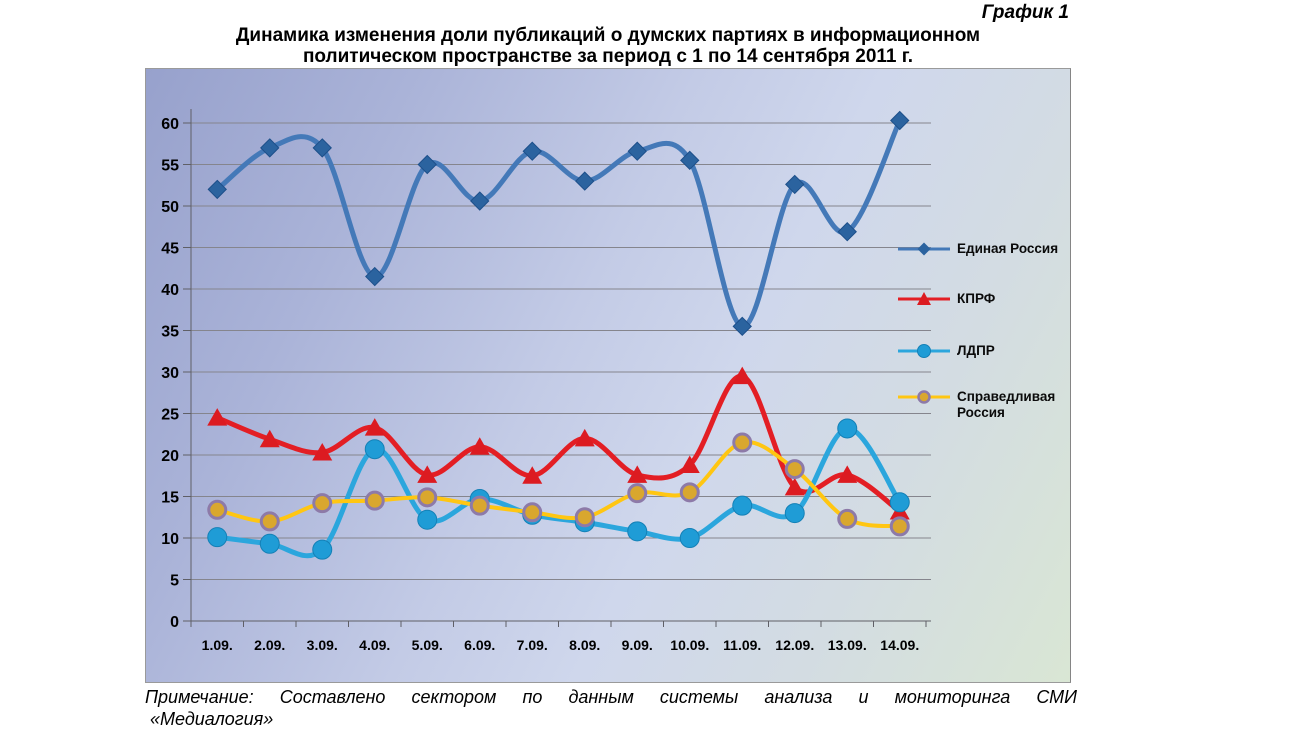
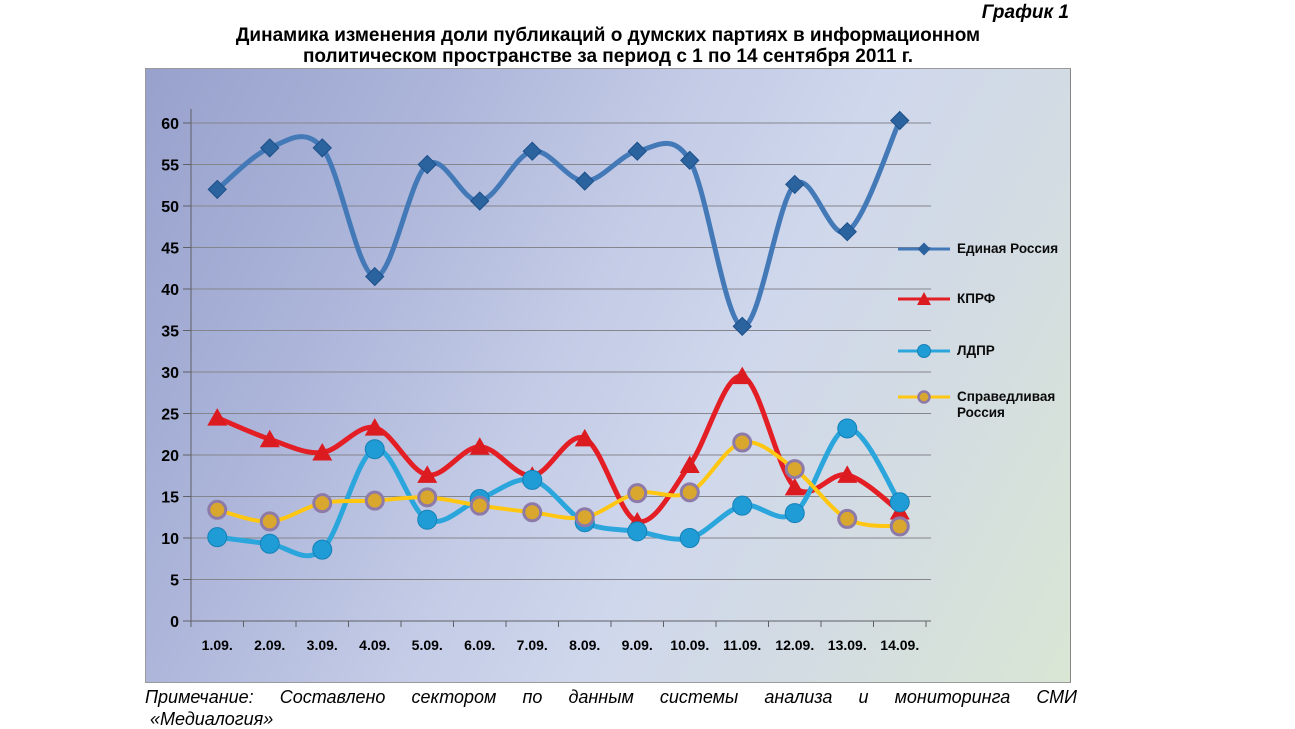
ЛДПР/7.09.: 13 -> 17
КПРФ/9.09.: 18 -> 12
